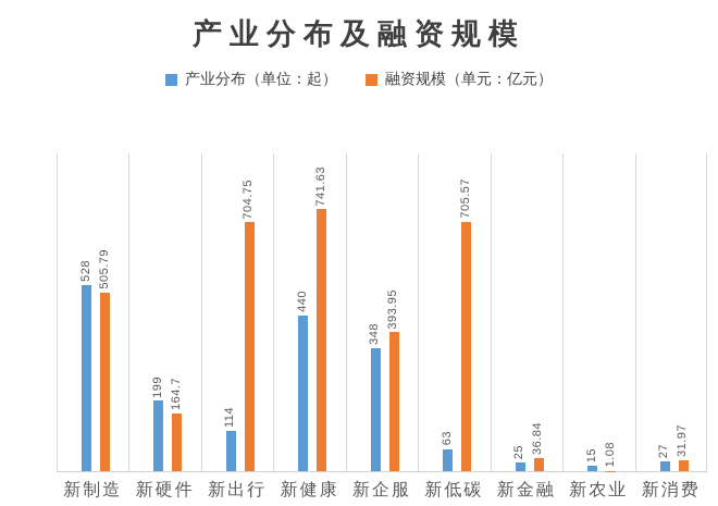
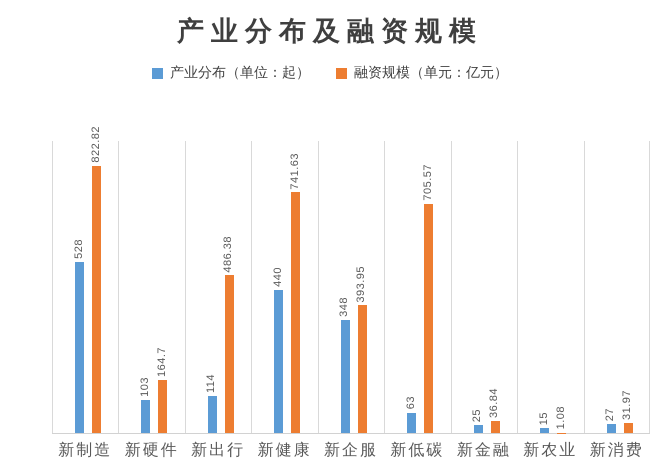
融资规模（单元：亿元）/新制造: 505.79 -> 822.82
产业分布（单位：起）/新硬件: 199 -> 103
融资规模（单元：亿元）/新出行: 704.75 -> 486.38
